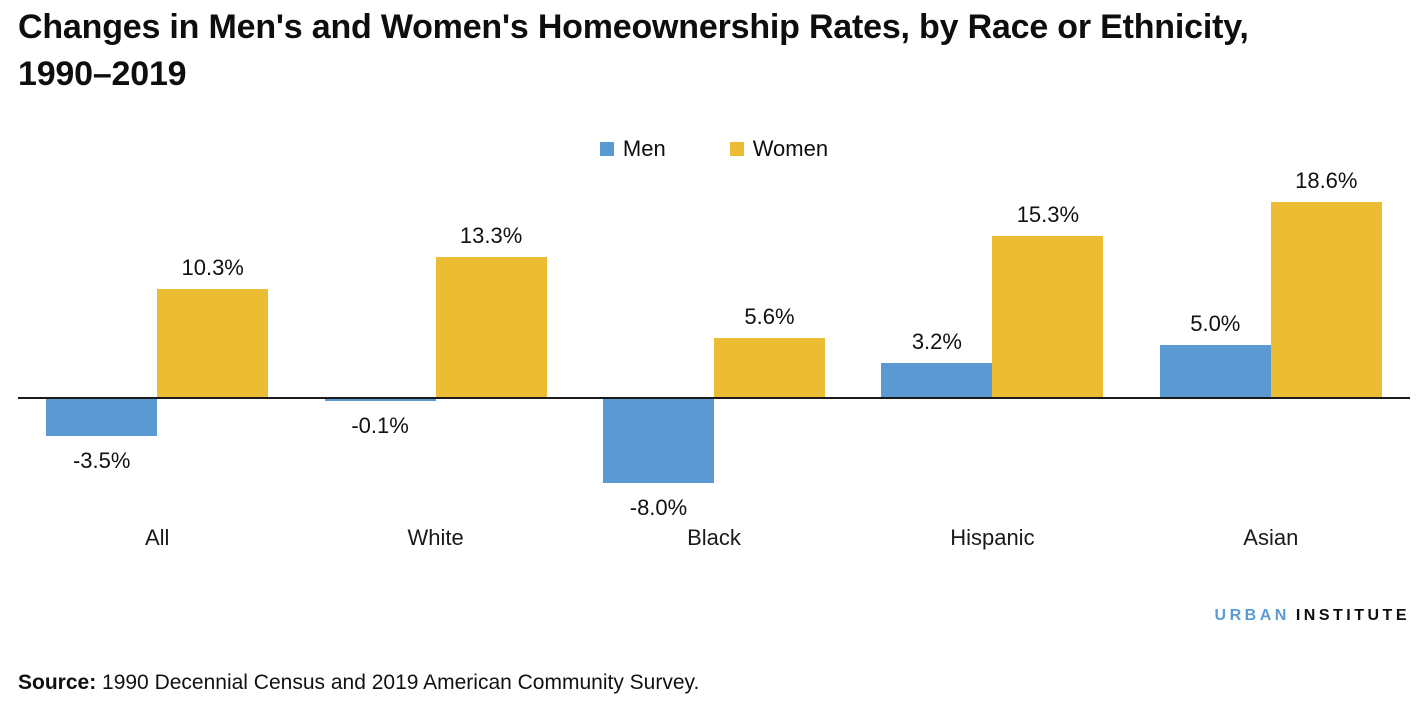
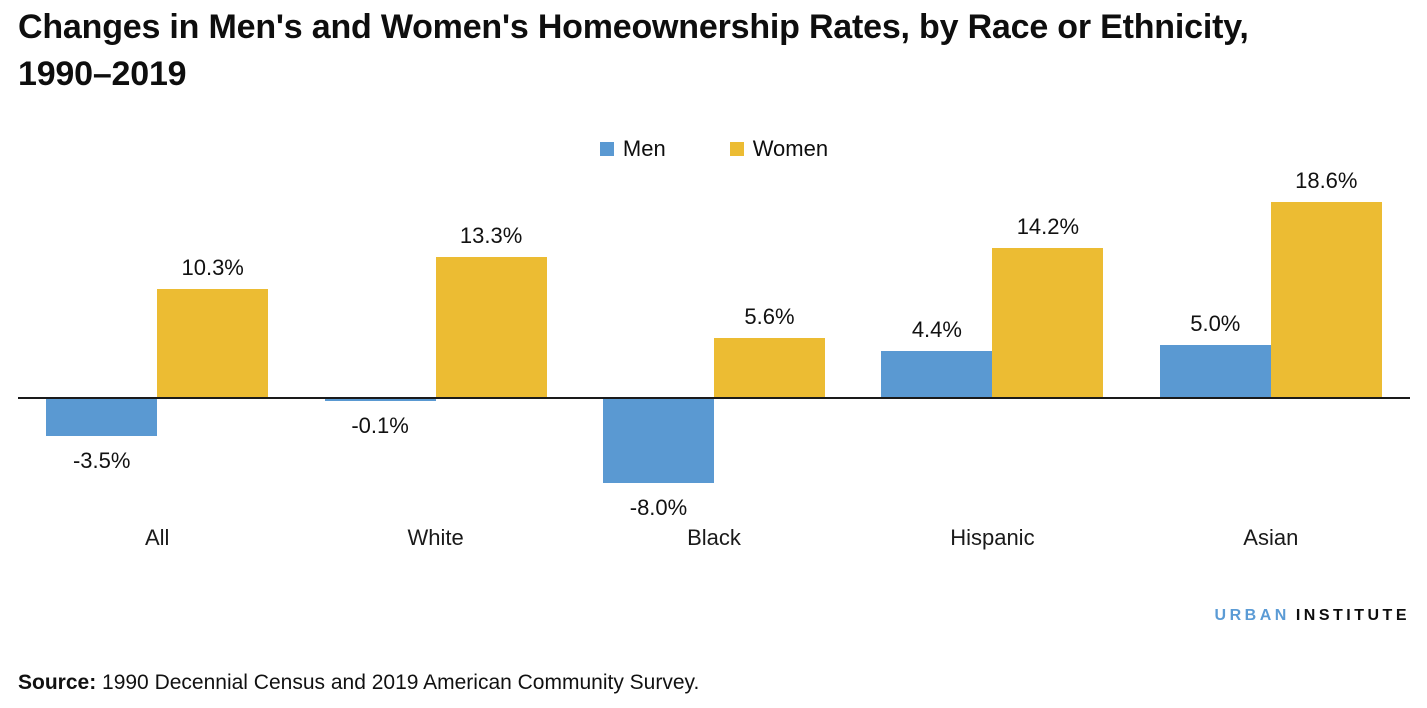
Men/Hispanic: 3.2% -> 4.4%
Women/Hispanic: 15.3% -> 14.2%
